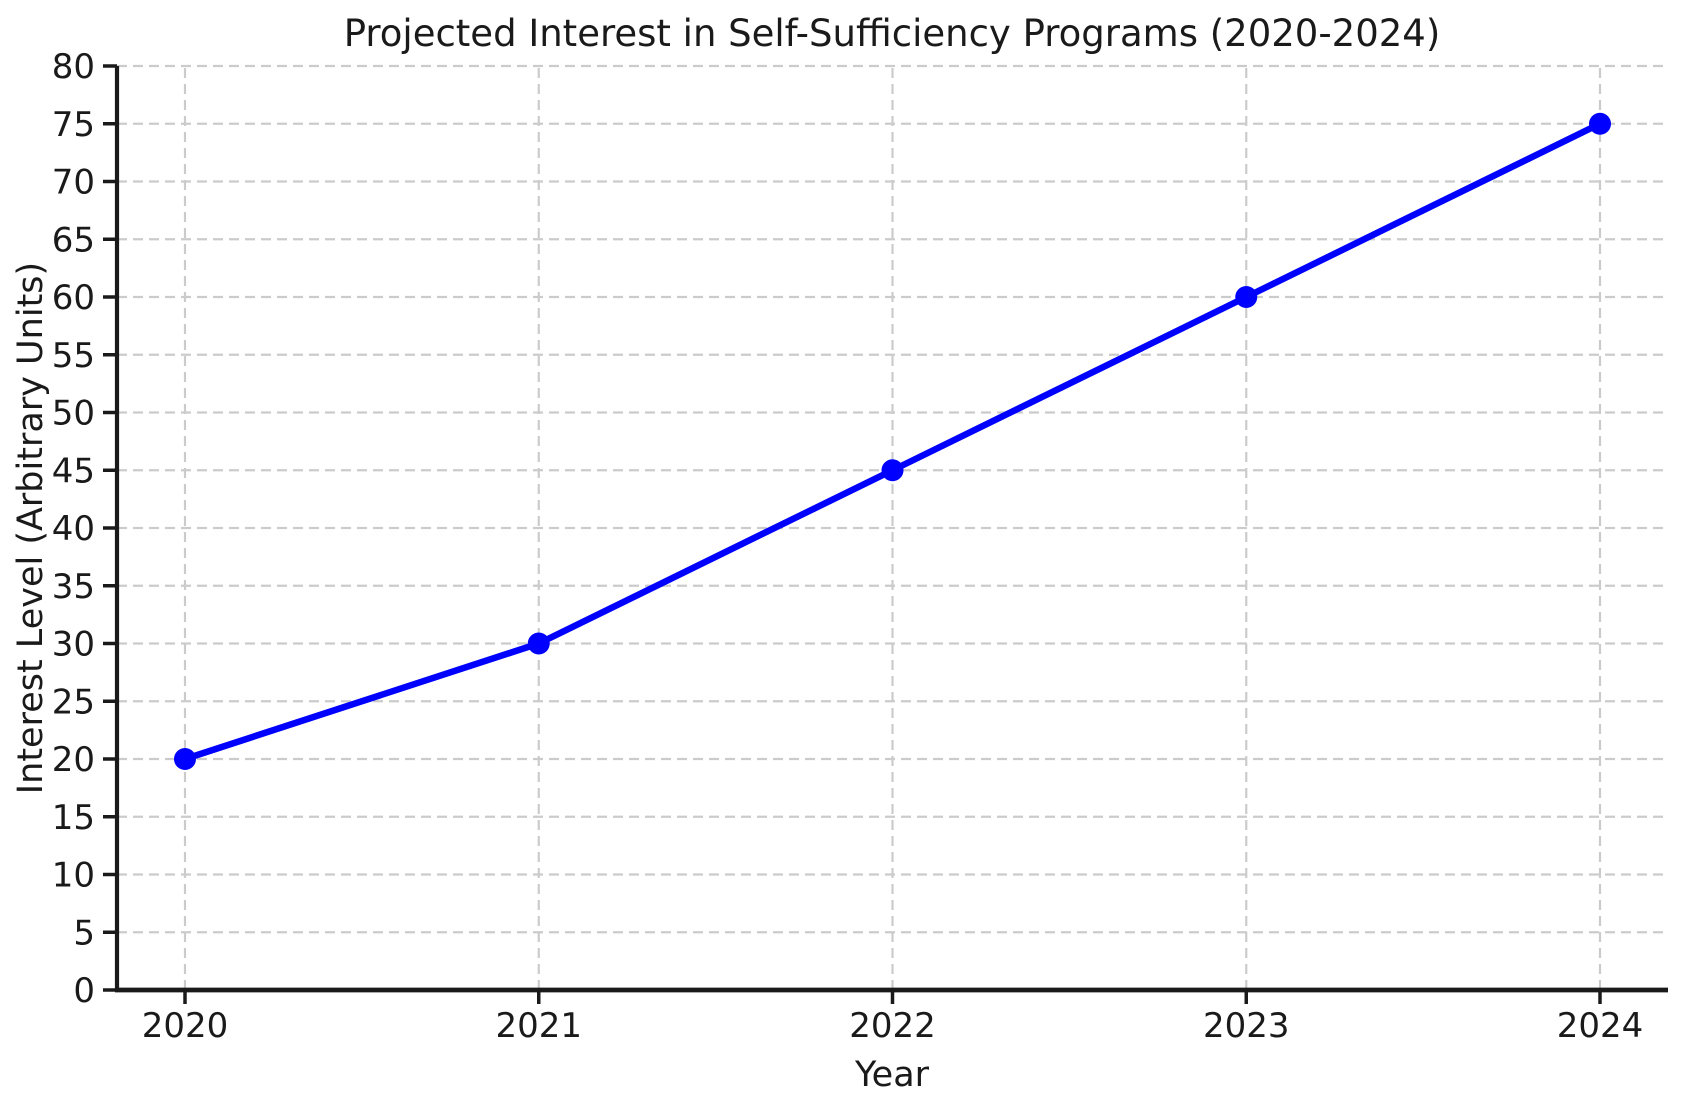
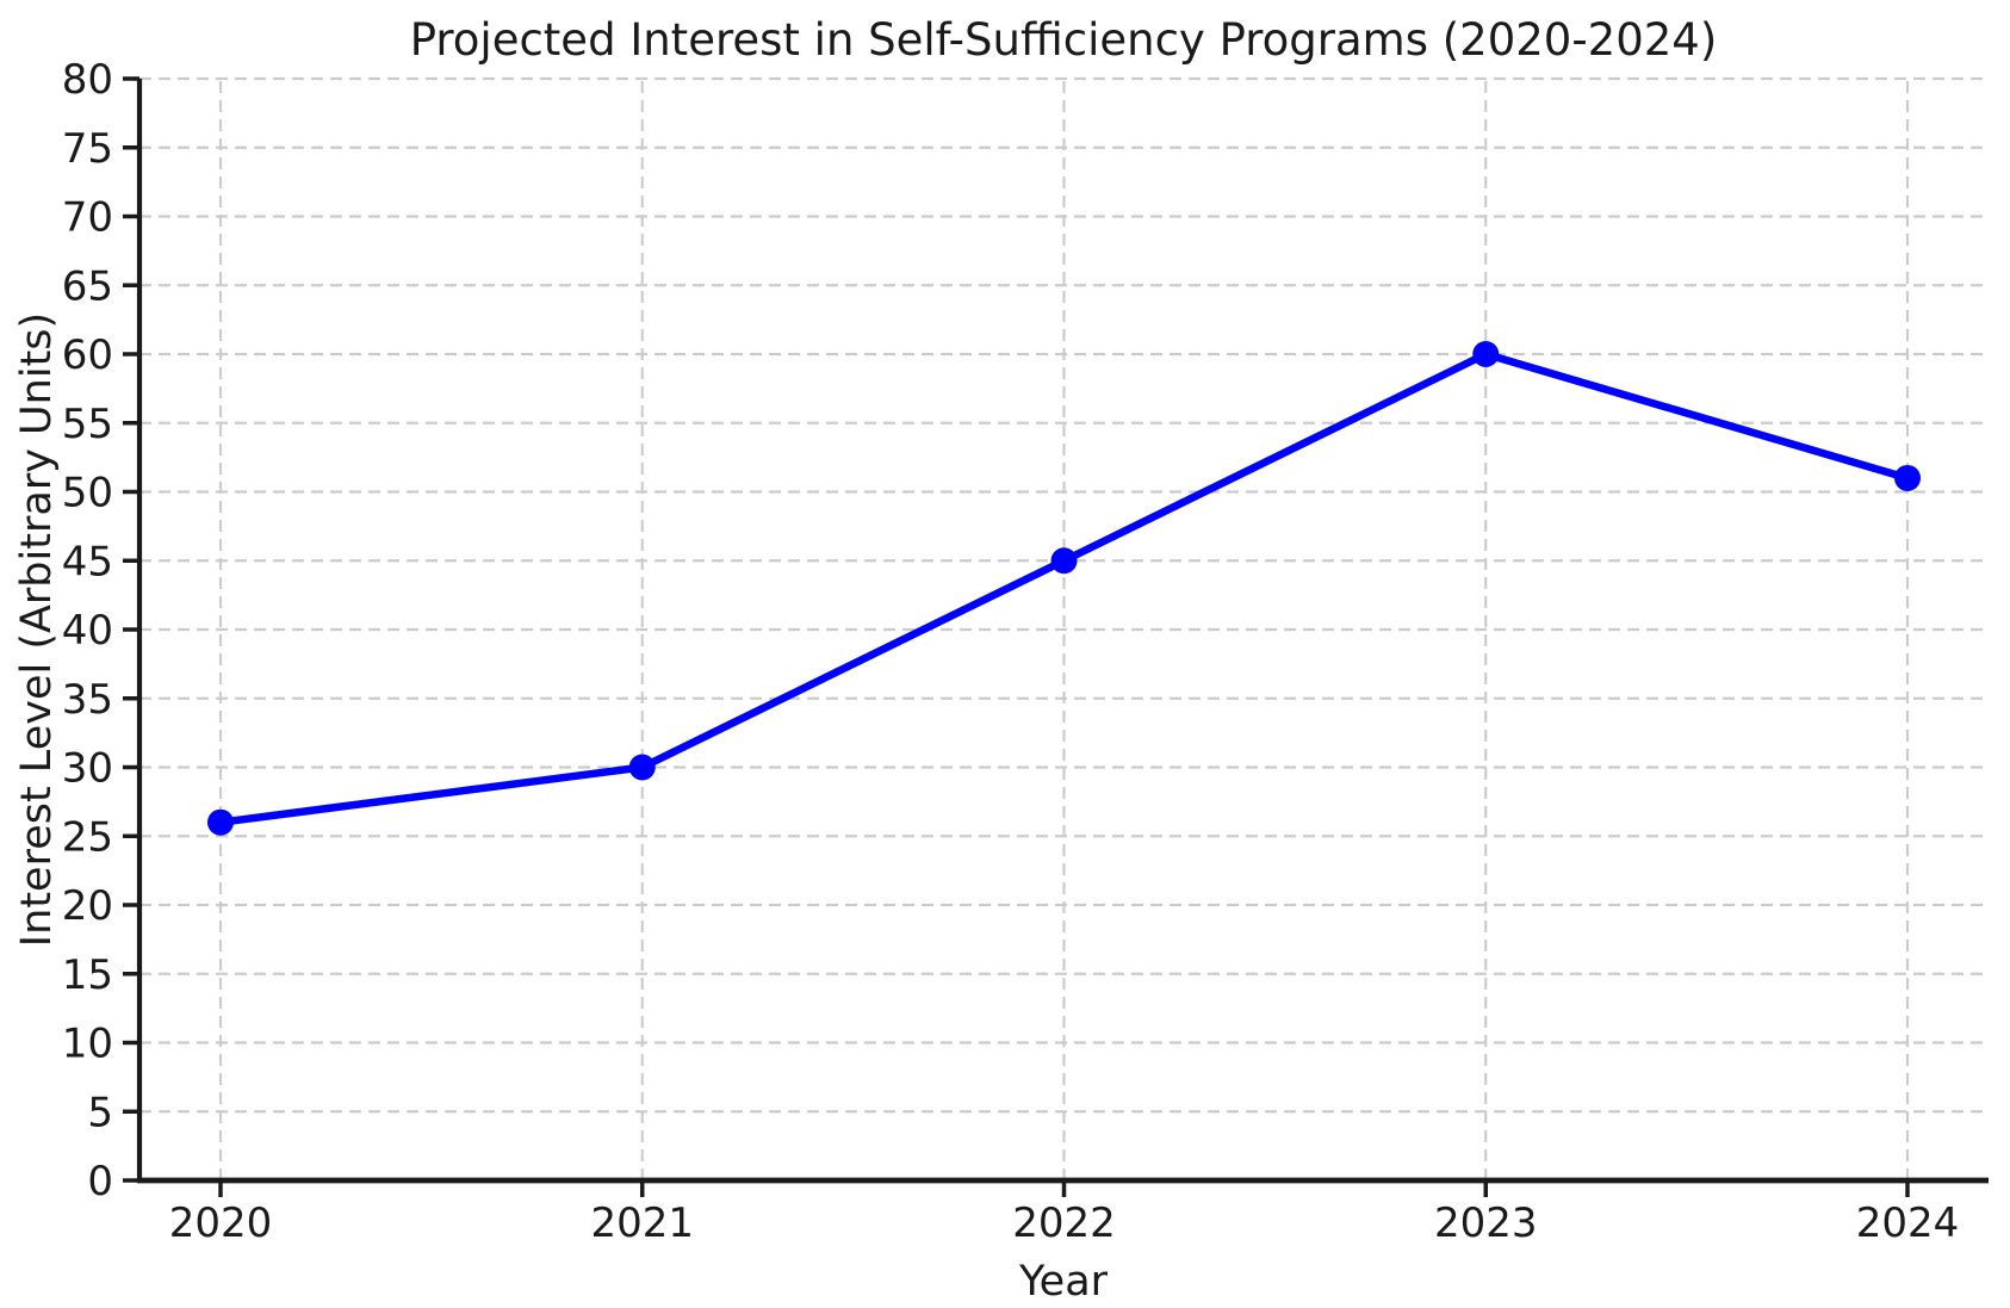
2020: 20 -> 26
2024: 75 -> 51
